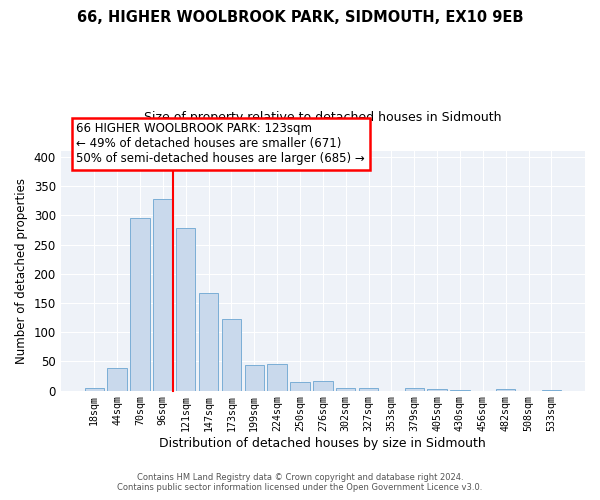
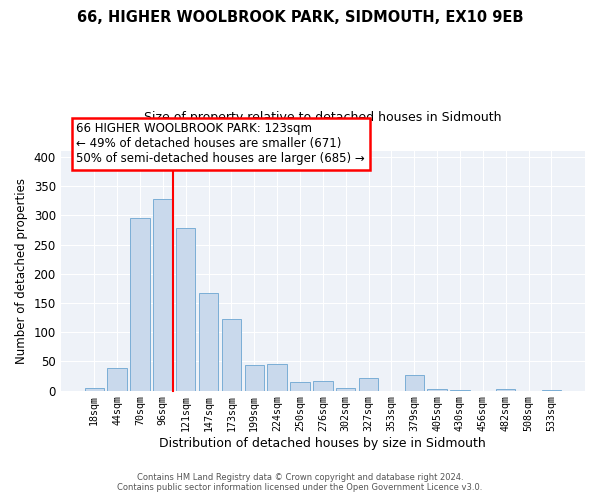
327sqm: 5 -> 22
379sqm: 5 -> 26
